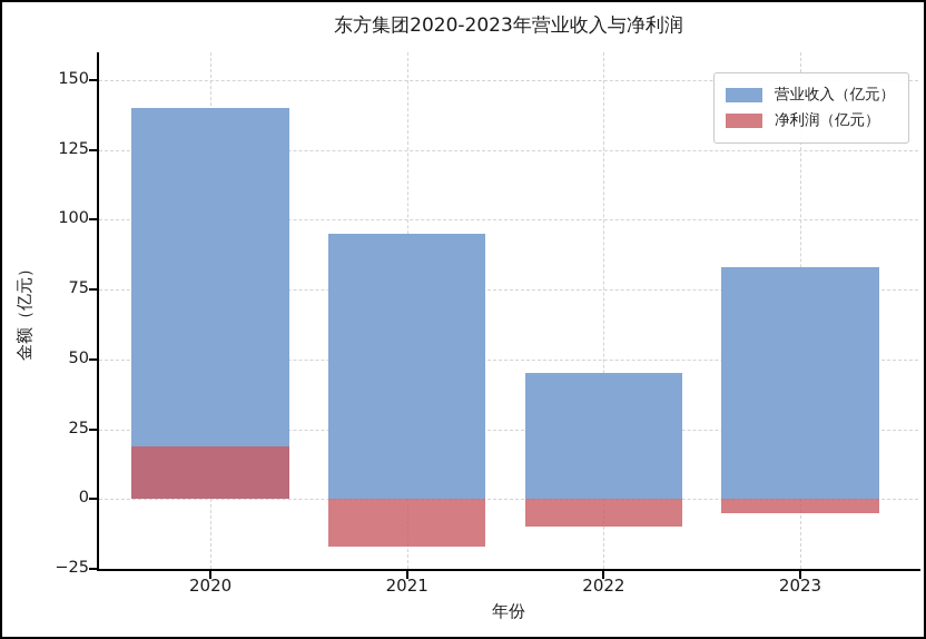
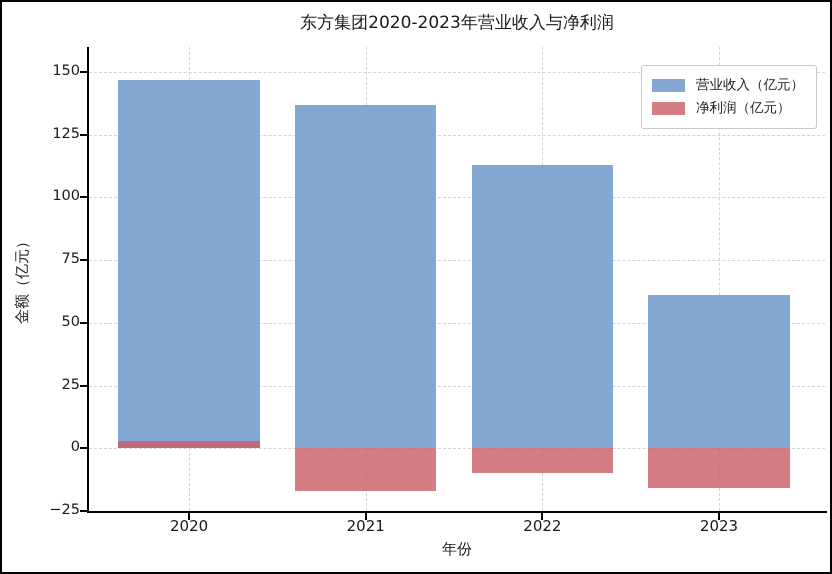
营业收入（亿元）/2020: 140 -> 147
净利润（亿元）/2020: 19 -> 3
营业收入（亿元）/2021: 95 -> 137
营业收入（亿元）/2022: 45 -> 113
营业收入（亿元）/2023: 83 -> 61
净利润（亿元）/2023: -5 -> -16
